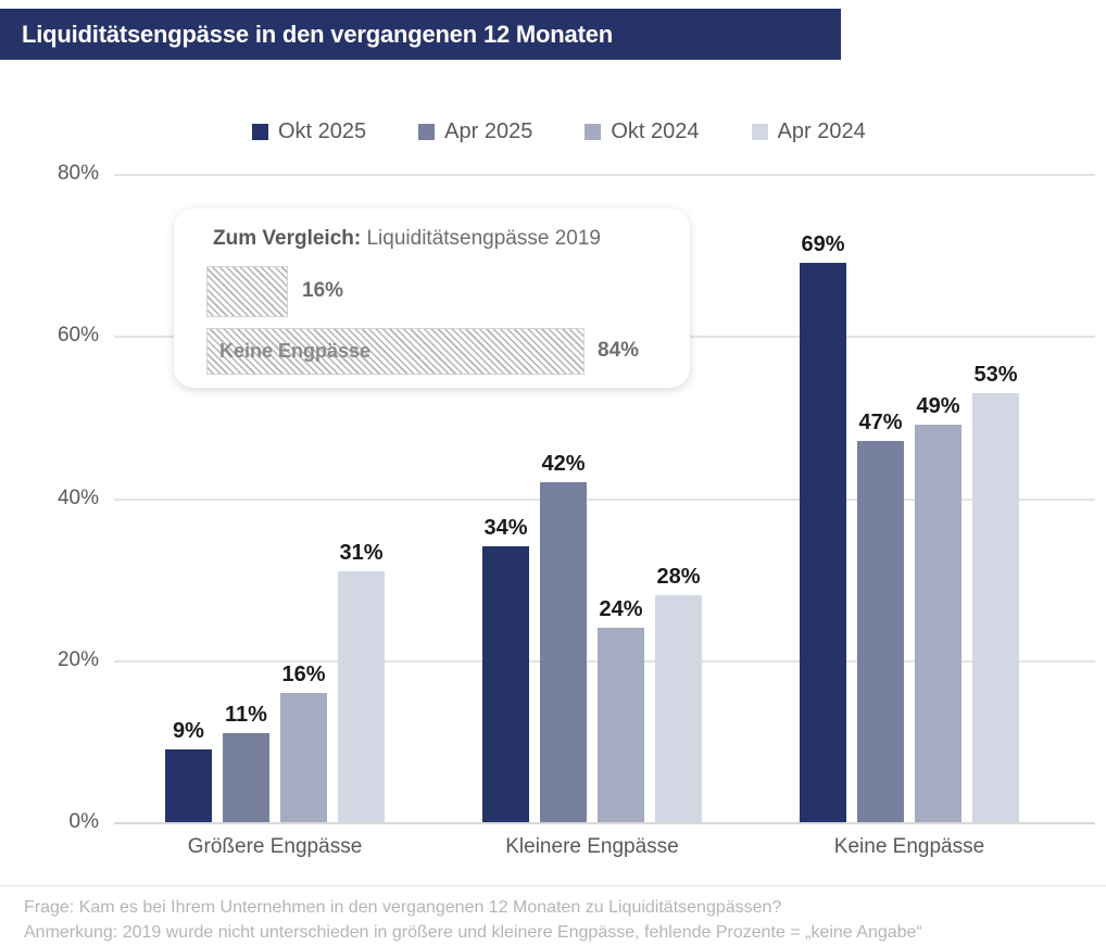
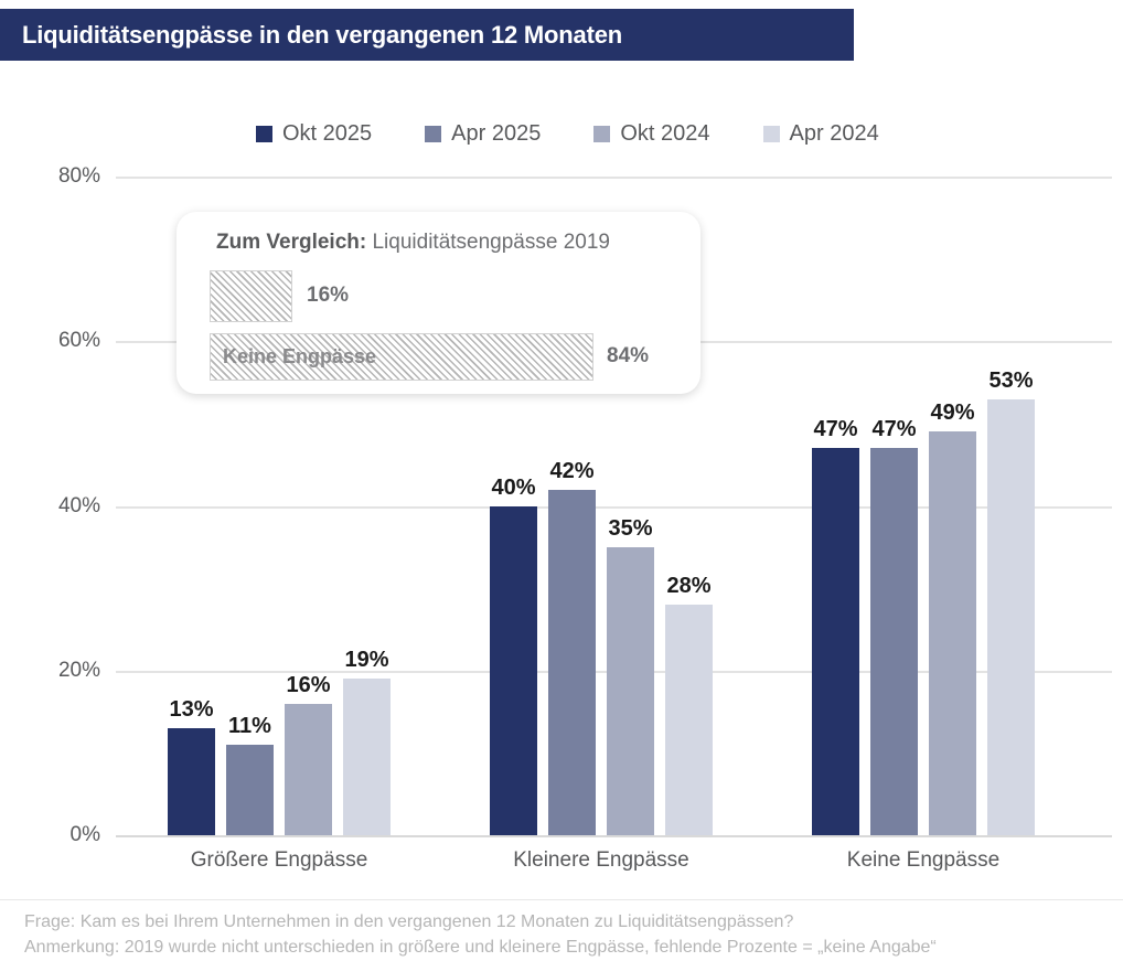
Okt 2025/Größere Engpässe: 9% -> 13%
Apr 2024/Größere Engpässe: 31% -> 19%
Okt 2025/Kleinere Engpässe: 34% -> 40%
Okt 2024/Kleinere Engpässe: 24% -> 35%
Okt 2025/Keine Engpässe: 69% -> 47%
